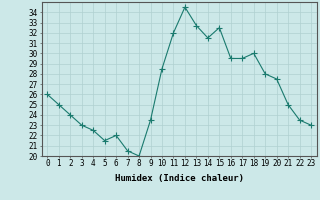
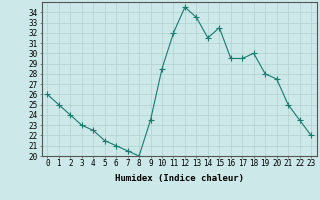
6: 22.0 -> 21.0
13: 32.7 -> 33.5
23: 23.0 -> 22.0
